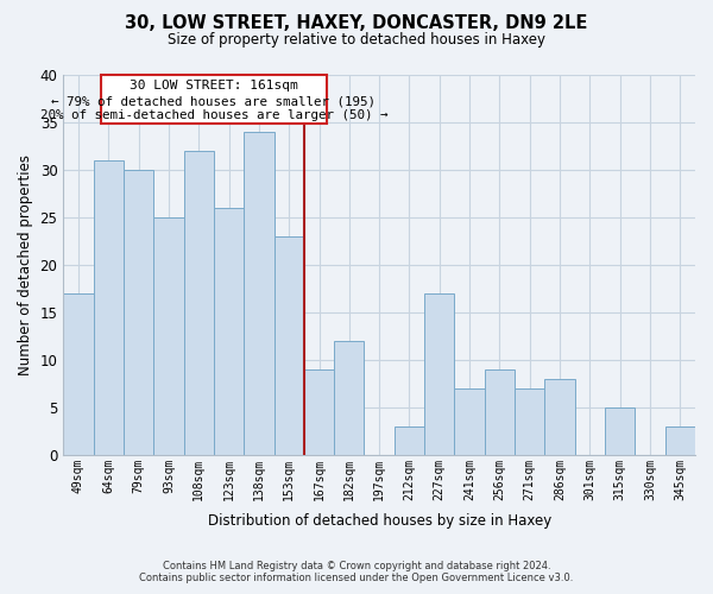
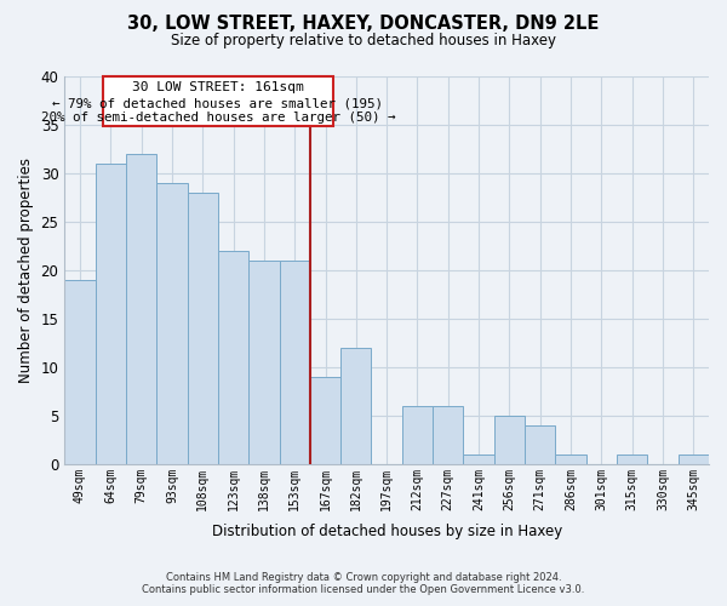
49sqm: 17 -> 19
79sqm: 30 -> 32
93sqm: 25 -> 29
108sqm: 32 -> 28
123sqm: 26 -> 22
138sqm: 34 -> 21
153sqm: 23 -> 21
212sqm: 3 -> 6
227sqm: 17 -> 6
241sqm: 7 -> 1
256sqm: 9 -> 5
271sqm: 7 -> 4
286sqm: 8 -> 1
315sqm: 5 -> 1
345sqm: 3 -> 1
